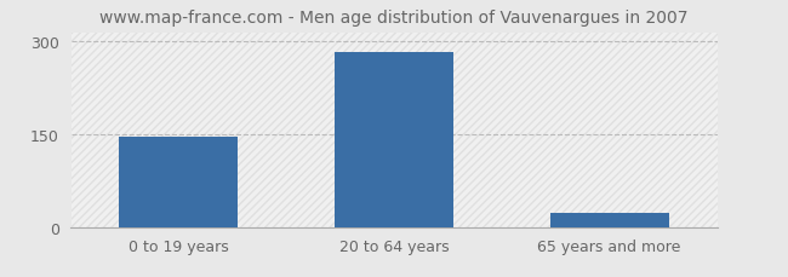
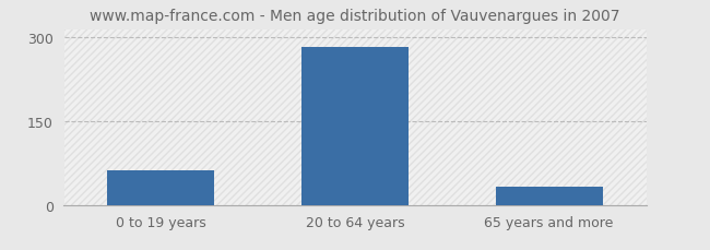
0 to 19 years: 145 -> 62
65 years and more: 22 -> 32
